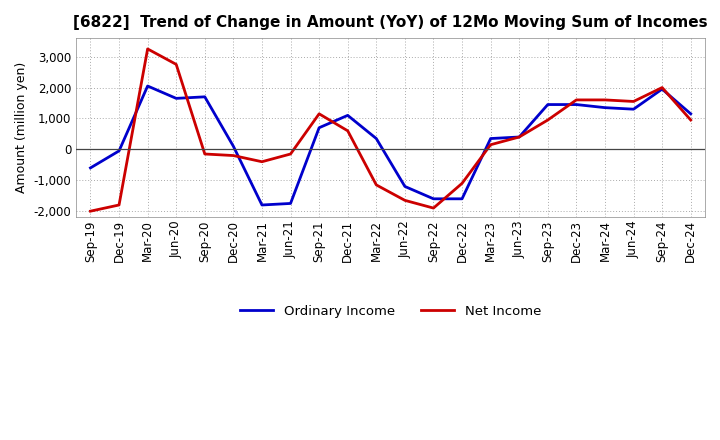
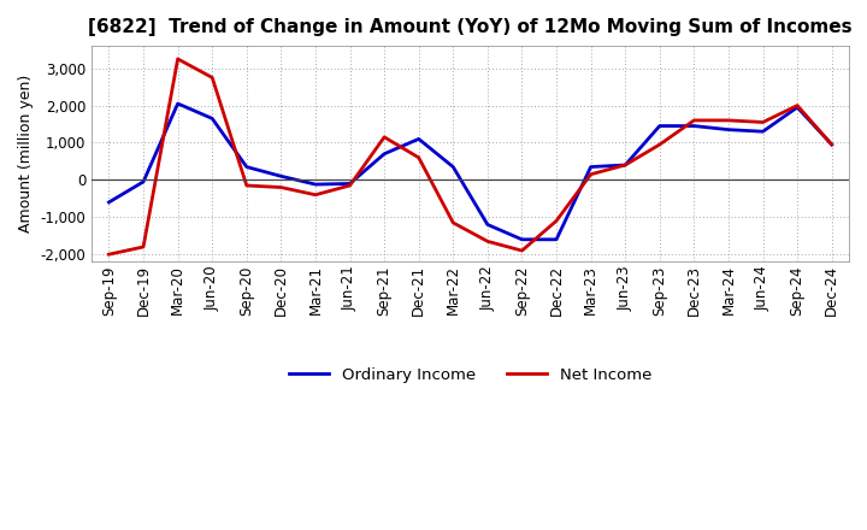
Ordinary Income/Sep-20: 1,700 -> 350
Ordinary Income/Mar-21: -1,800 -> -120
Ordinary Income/Jun-21: -1,750 -> -100
Ordinary Income/Dec-24: 1,150 -> 950
